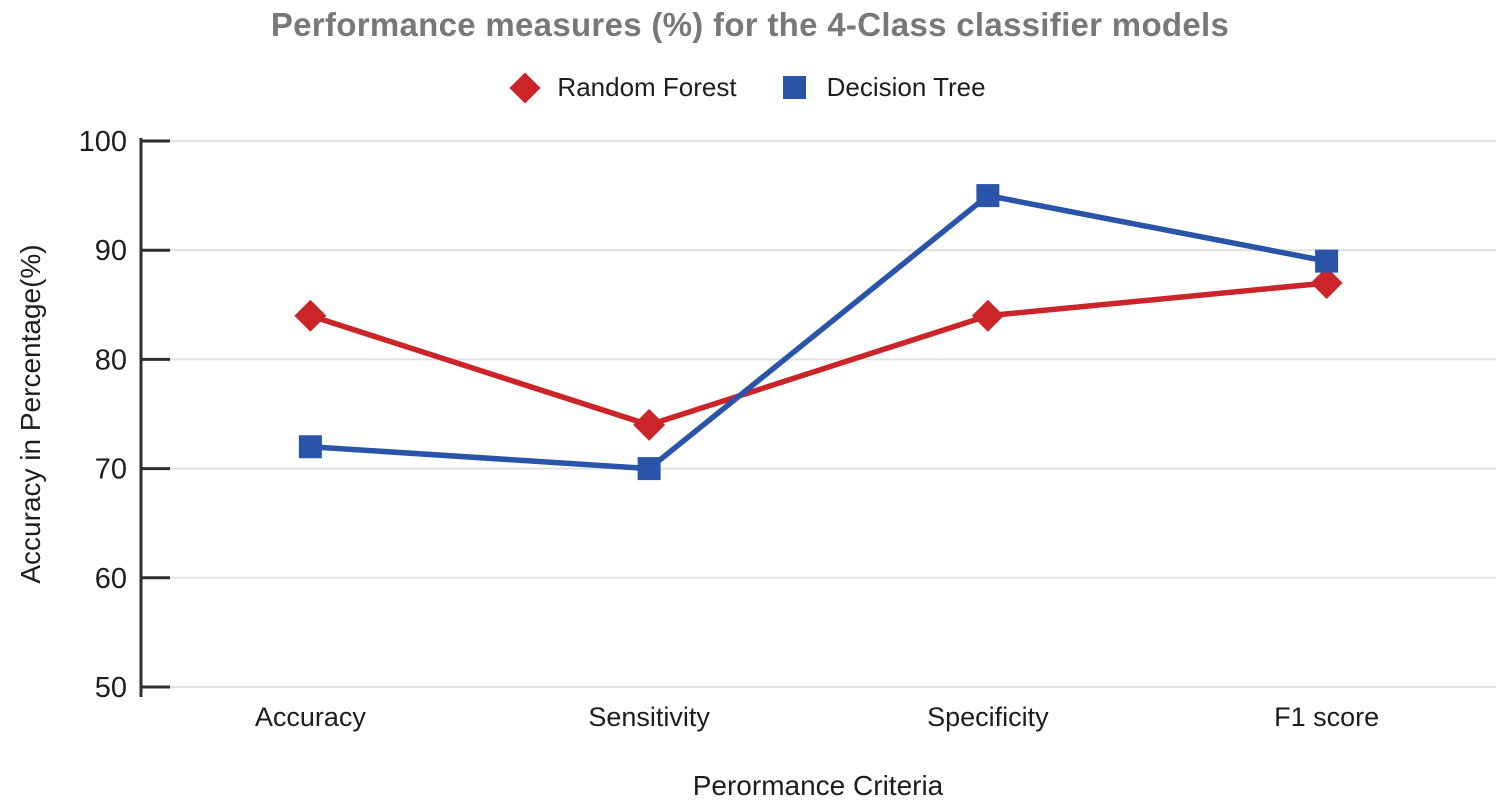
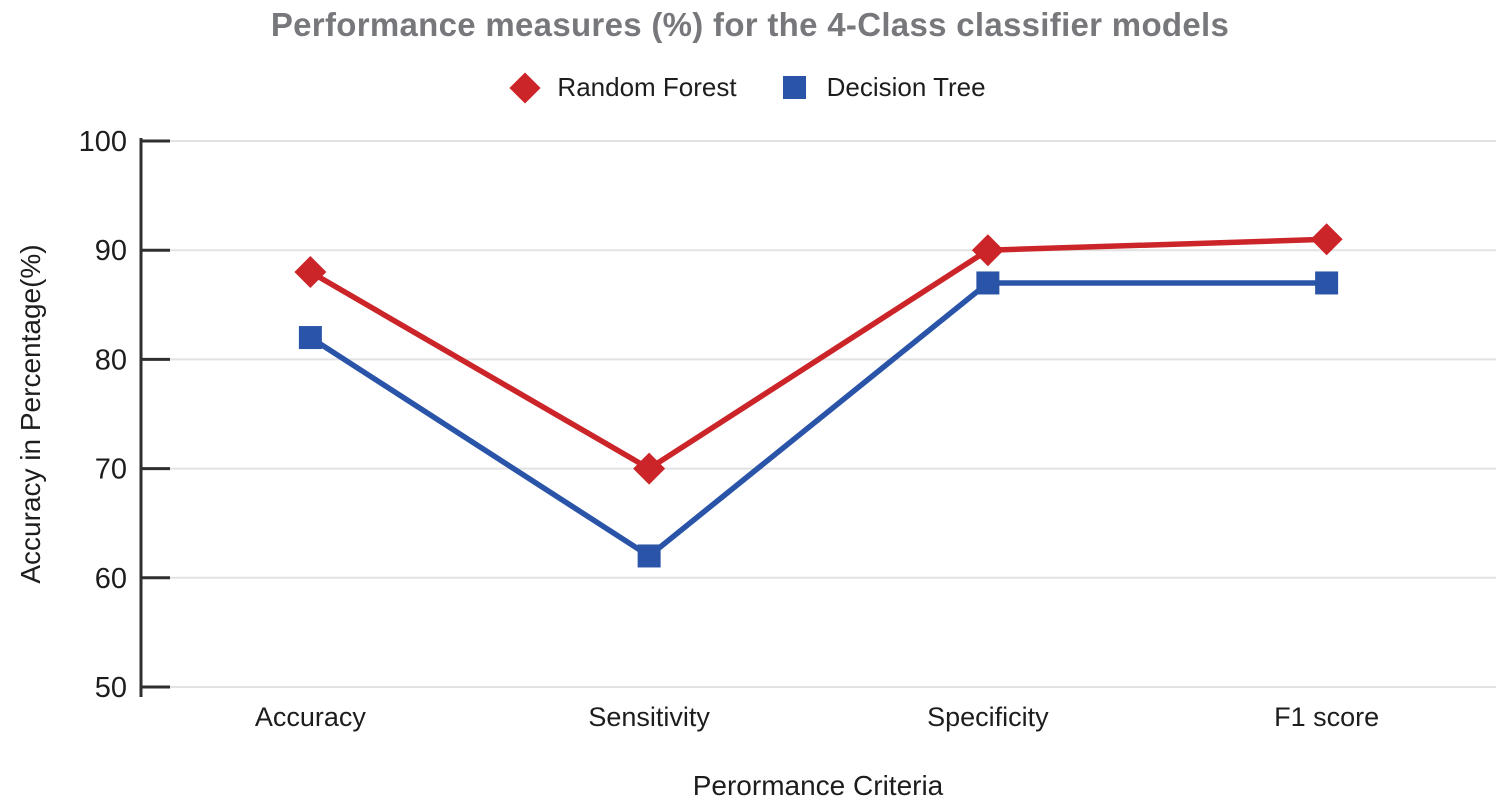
Random Forest/Accuracy: 84 -> 88
Decision Tree/Accuracy: 72 -> 82
Random Forest/Sensitivity: 74 -> 70
Decision Tree/Sensitivity: 70 -> 62
Random Forest/Specificity: 84 -> 90
Decision Tree/Specificity: 95 -> 87
Random Forest/F1 score: 87 -> 91
Decision Tree/F1 score: 89 -> 87
